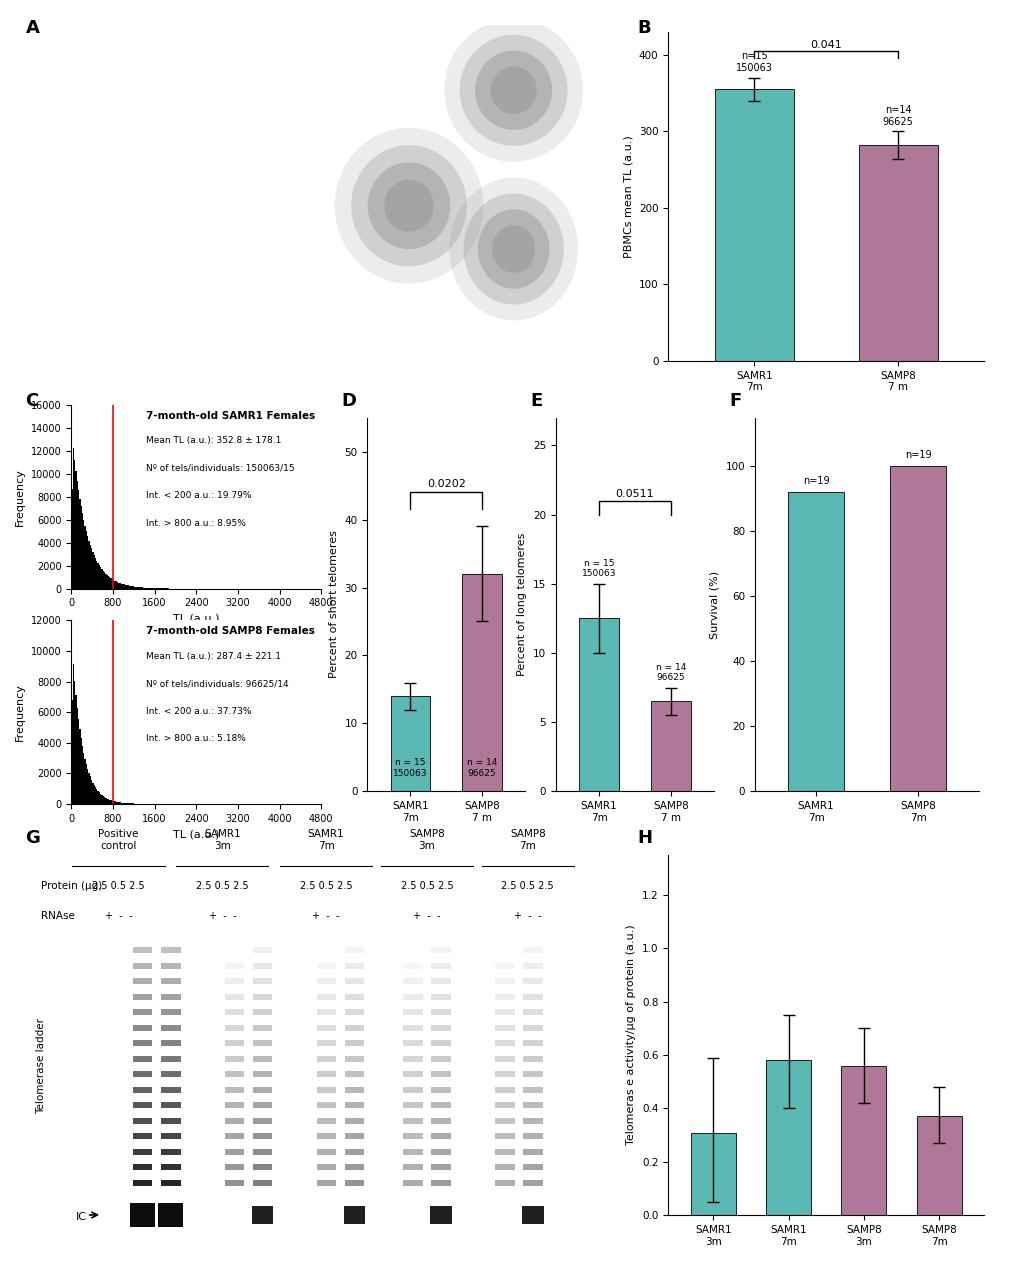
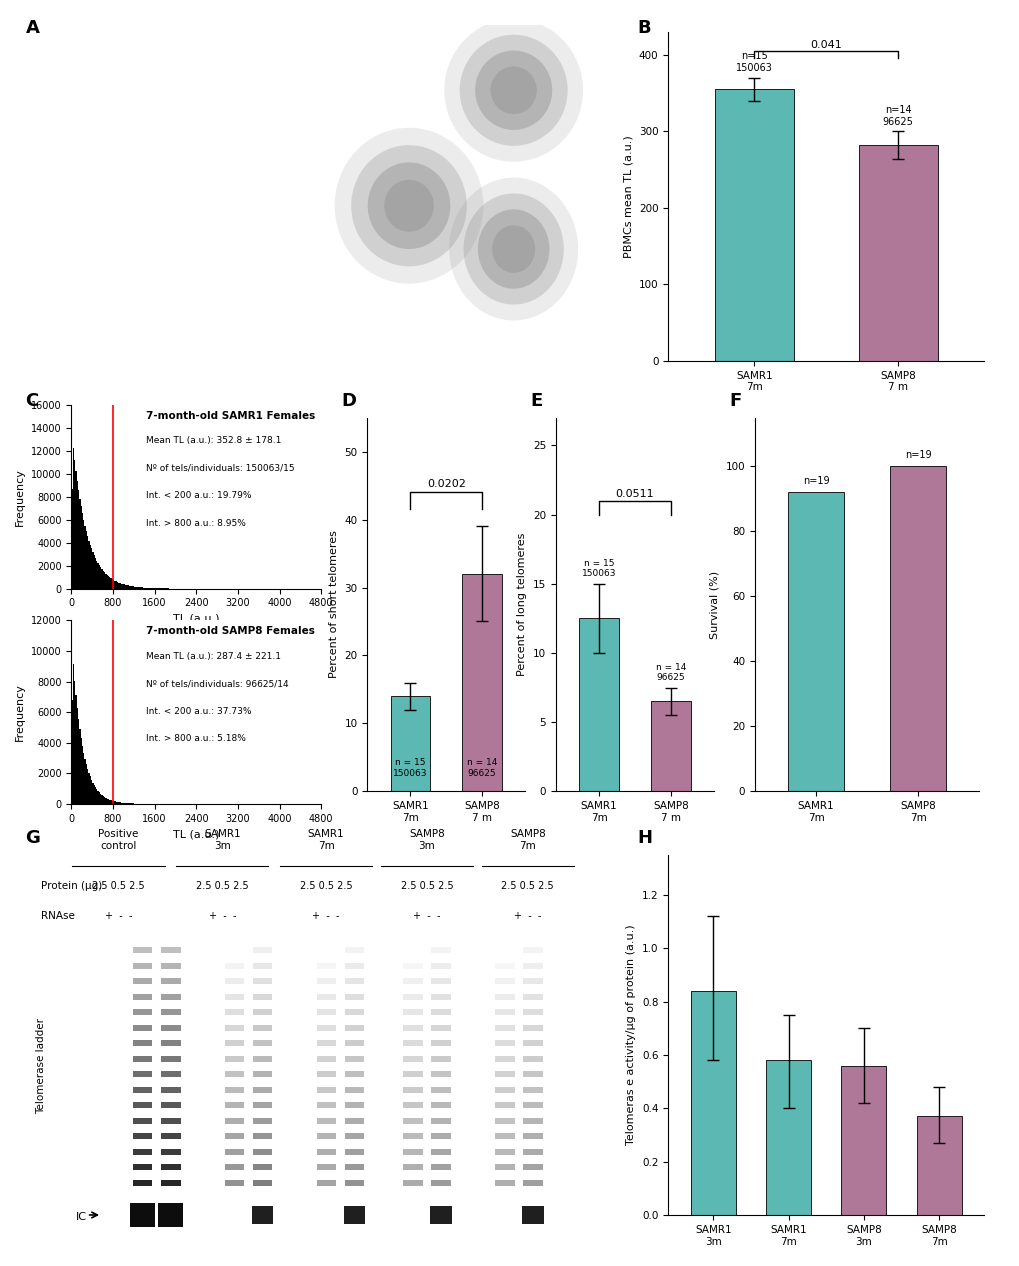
SAMR1 3m: 0.31 -> 0.84
